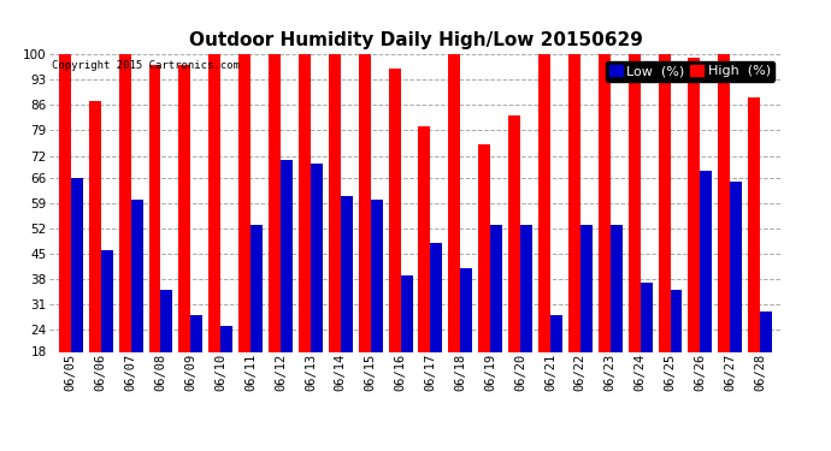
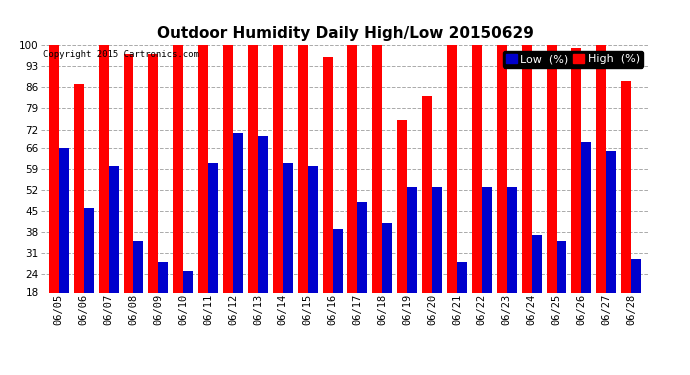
Low (%)/06/11: 53 -> 61
High (%)/06/17: 80 -> 100
